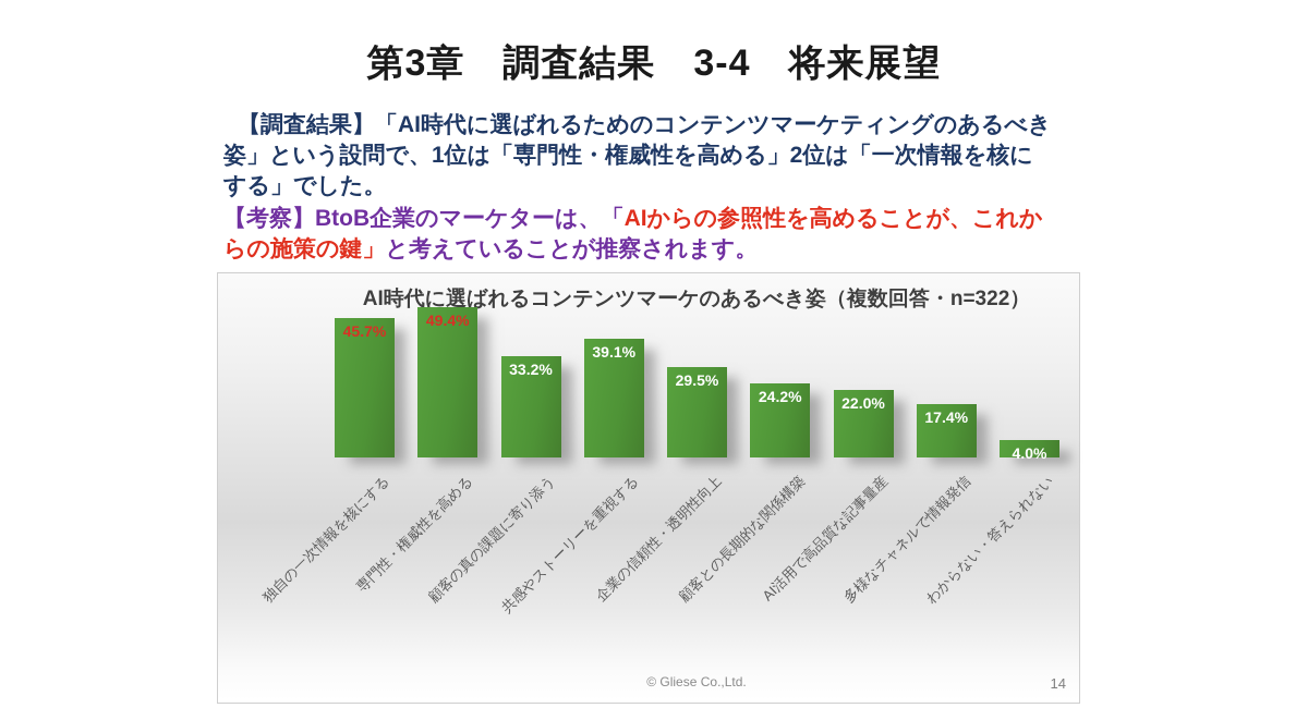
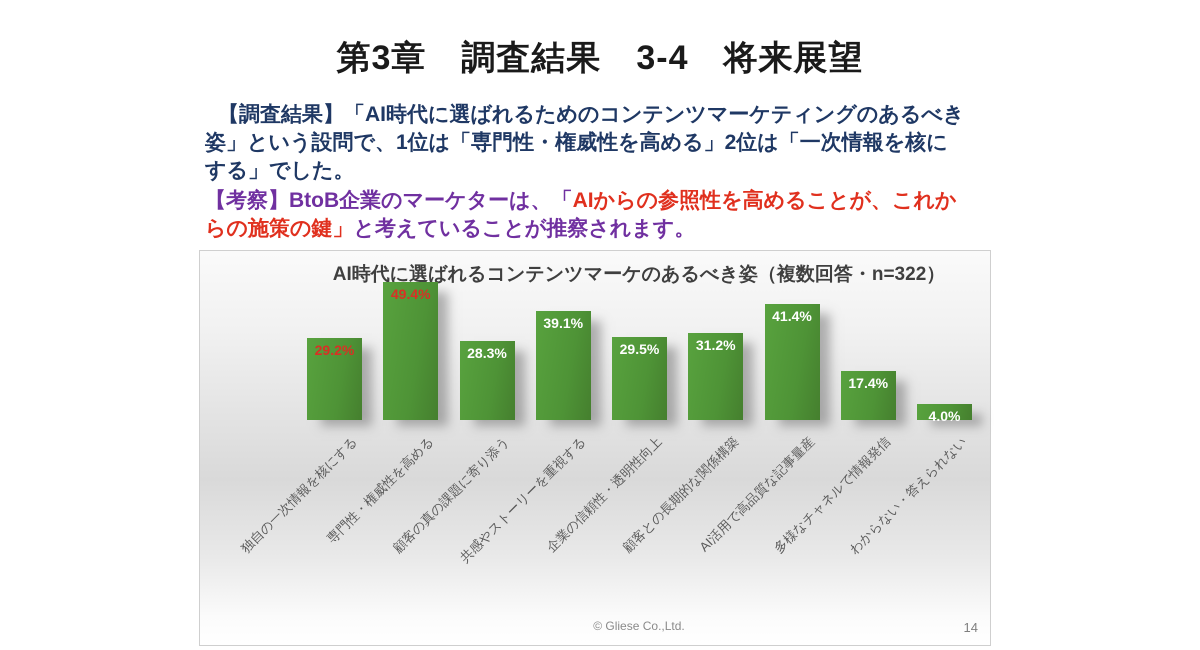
独自の一次情報を核にする: 45.7% -> 29.2%
顧客の真の課題に寄り添う: 33.2% -> 28.3%
顧客との長期的な関係構築: 24.2% -> 31.2%
AI活用で高品質な記事量産: 22.0% -> 41.4%
